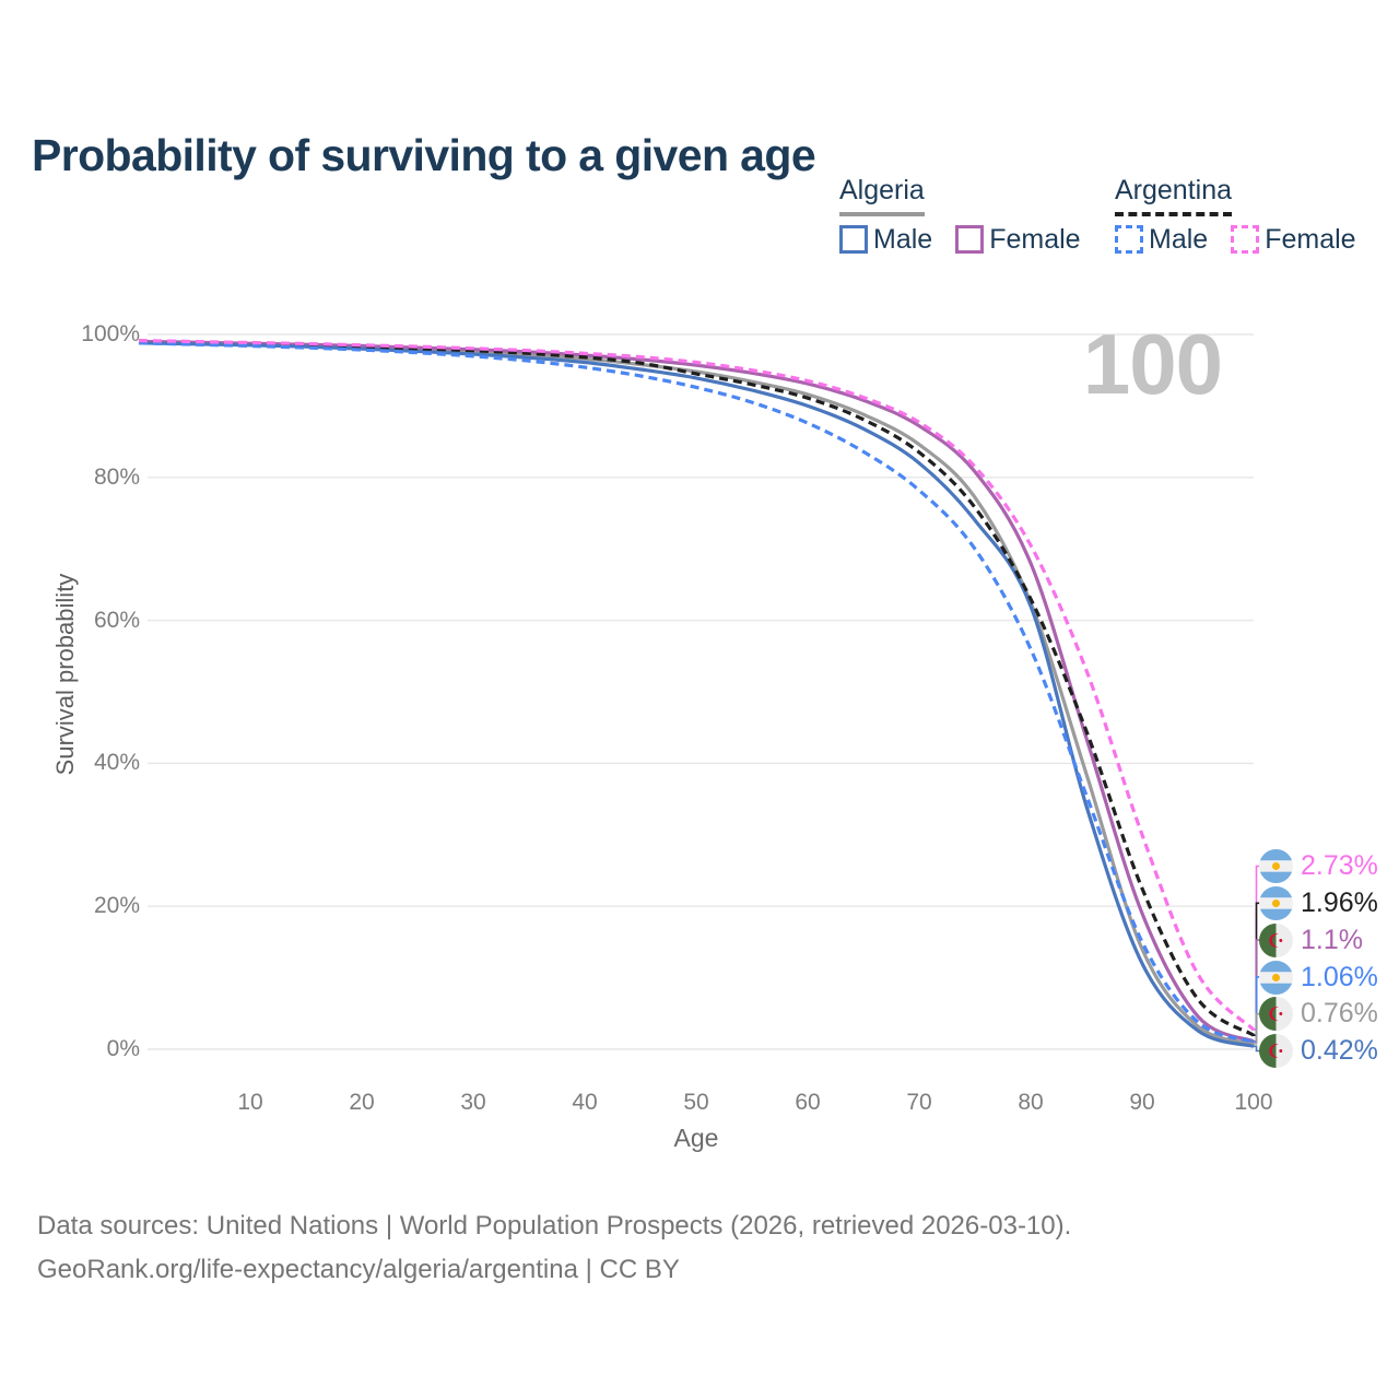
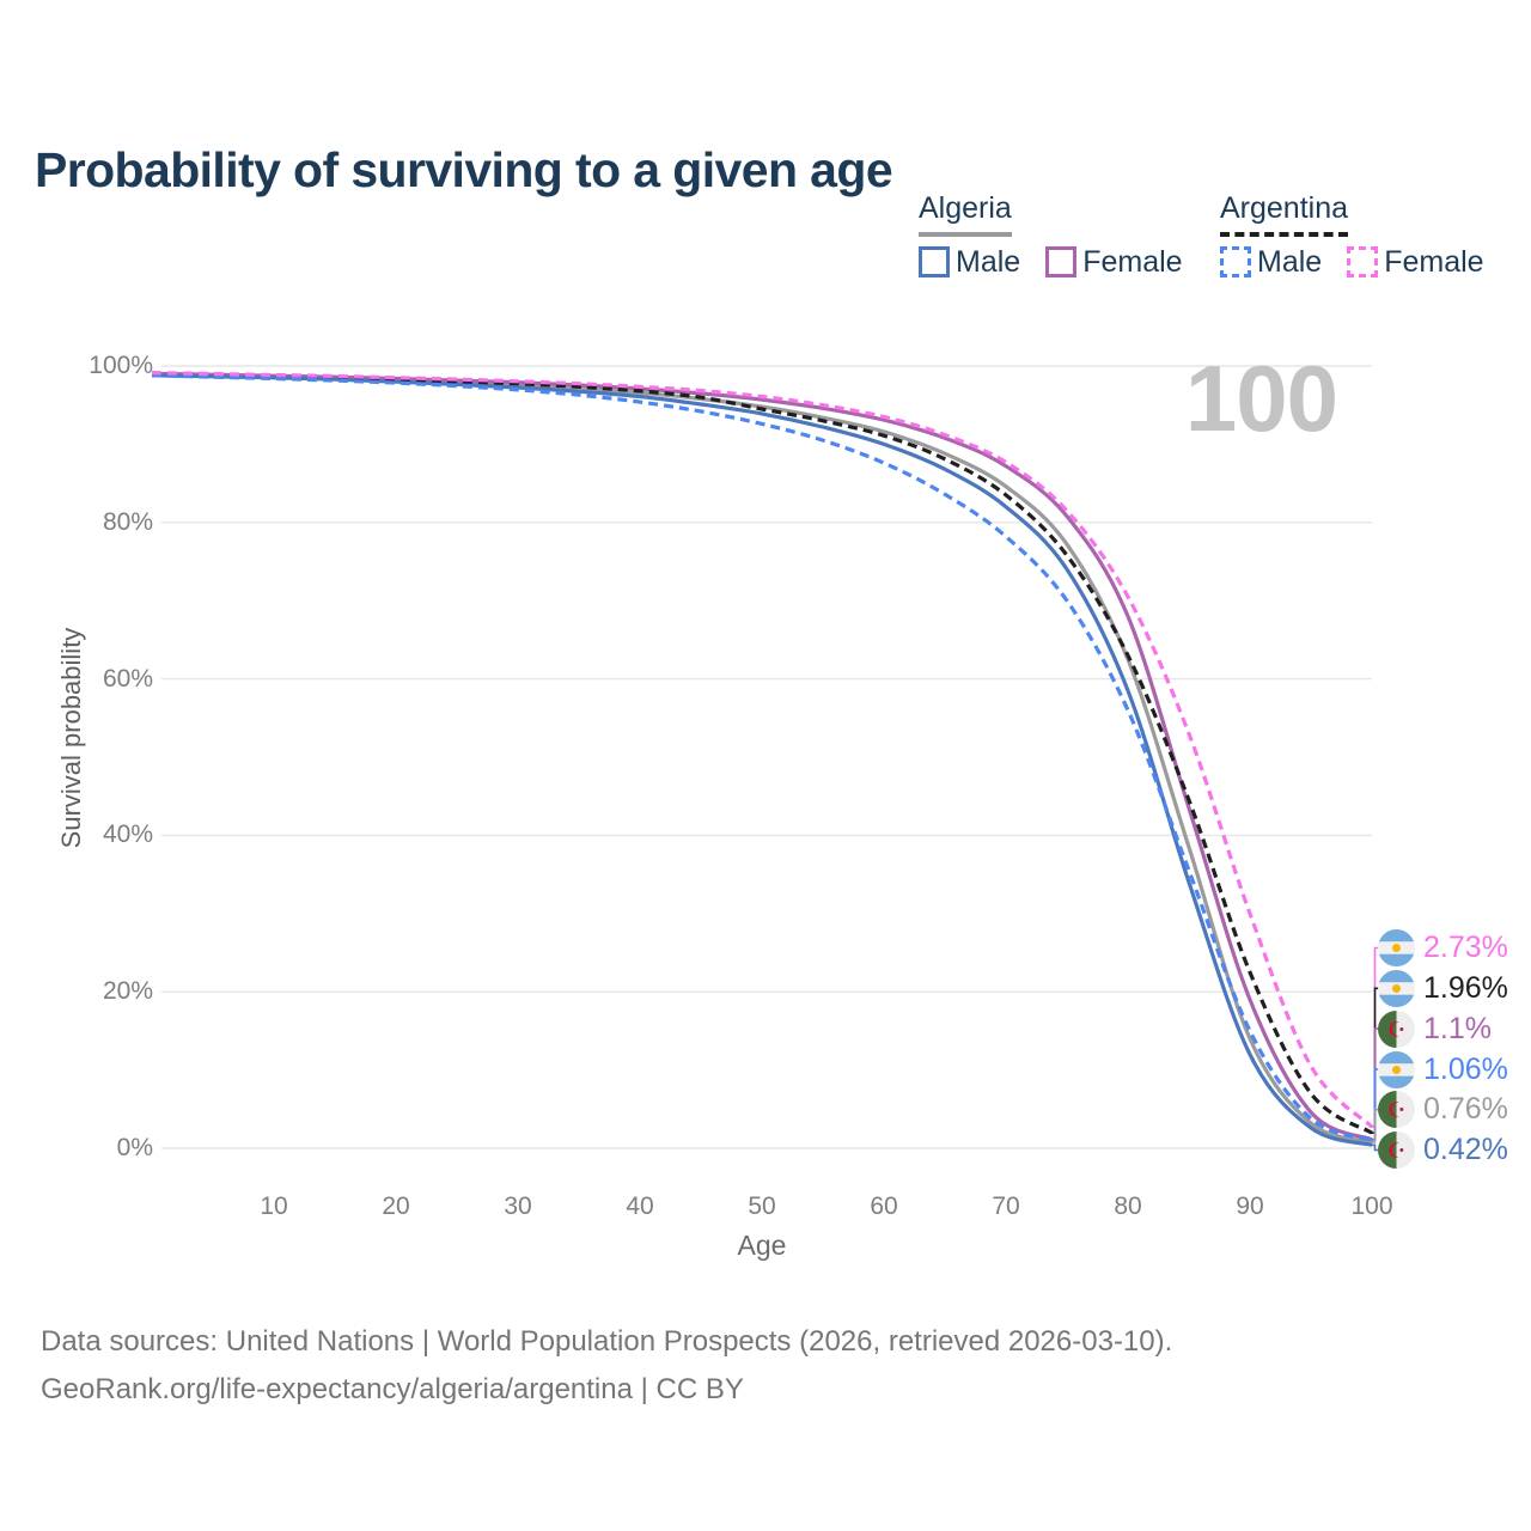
Algeria Male/80: 62% -> 58%
